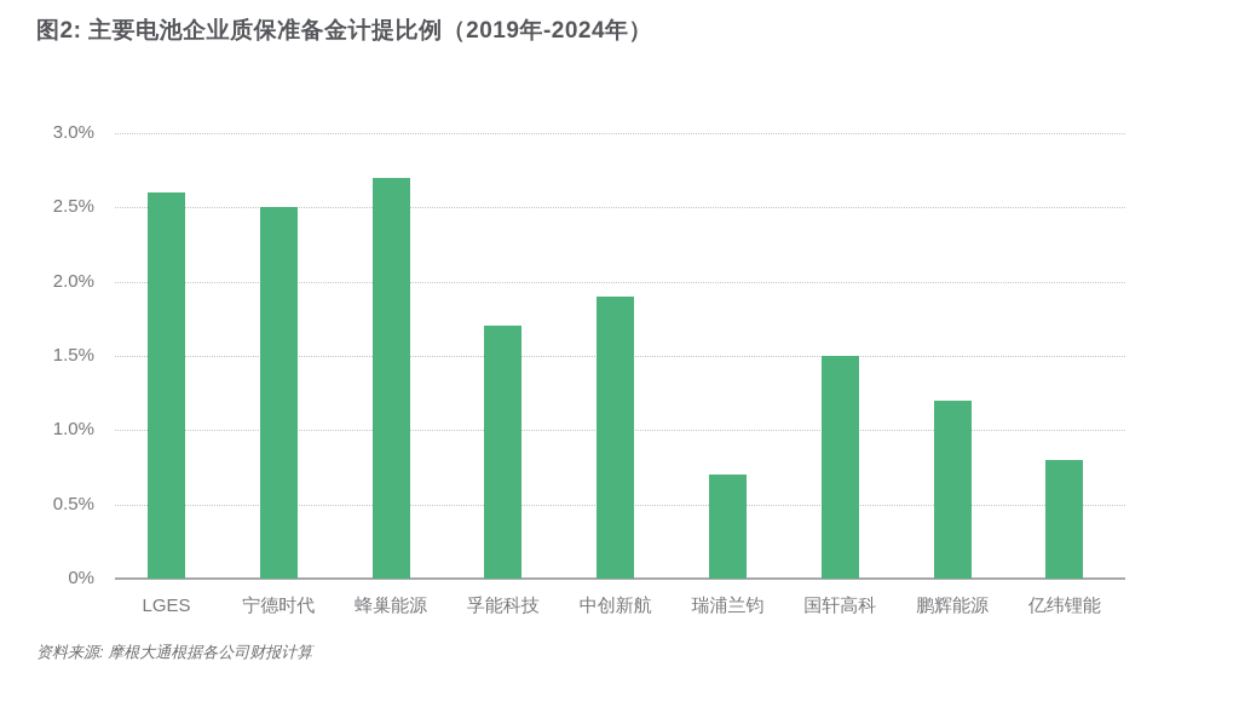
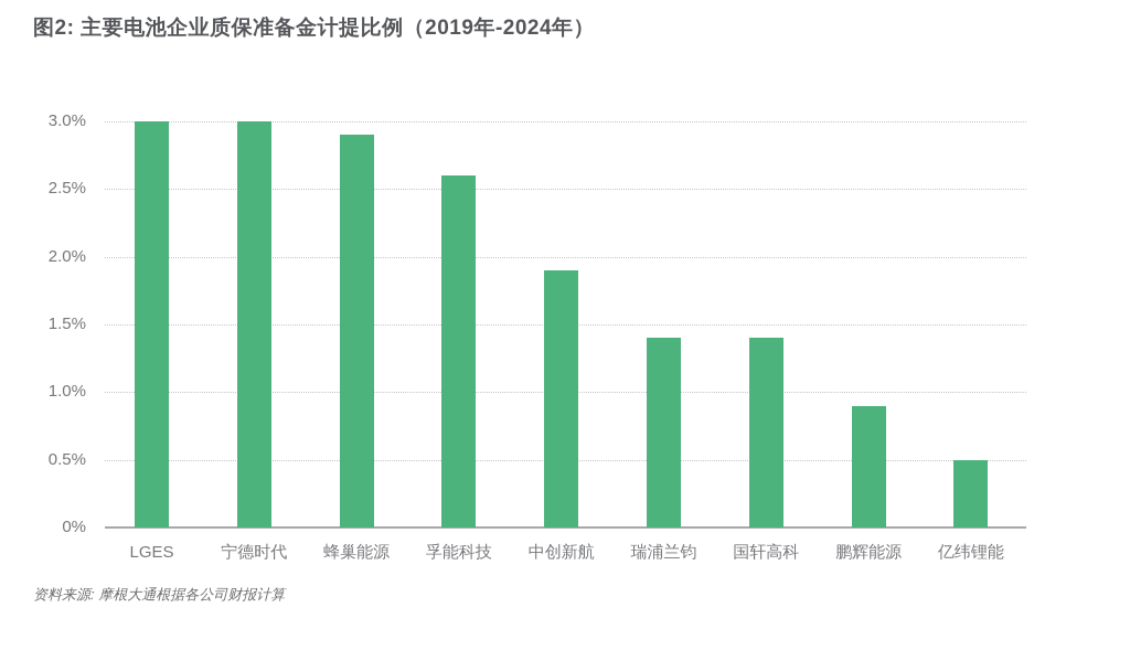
LGES: 2.6% -> 3.0%
宁德时代: 2.5% -> 3.0%
蜂巢能源: 2.7% -> 2.9%
孚能科技: 1.7% -> 2.6%
瑞浦兰钧: 0.7% -> 1.4%
国轩高科: 1.5% -> 1.4%
鹏辉能源: 1.2% -> 0.9%
亿纬锂能: 0.8% -> 0.5%
